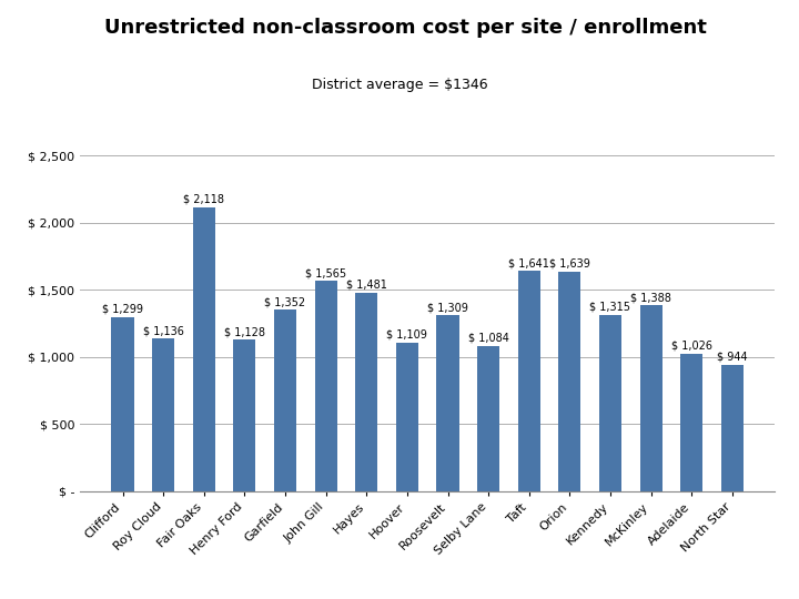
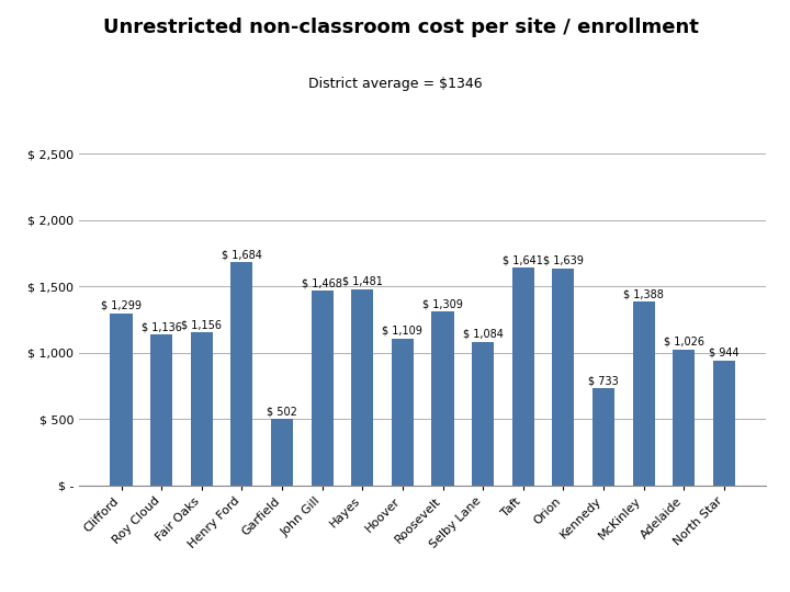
Fair Oaks: 2,118 -> 1,156
Henry Ford: 1,128 -> 1,684
Garfield: 1,352 -> 502
John Gill: 1,565 -> 1,468
Kennedy: 1,315 -> 733
